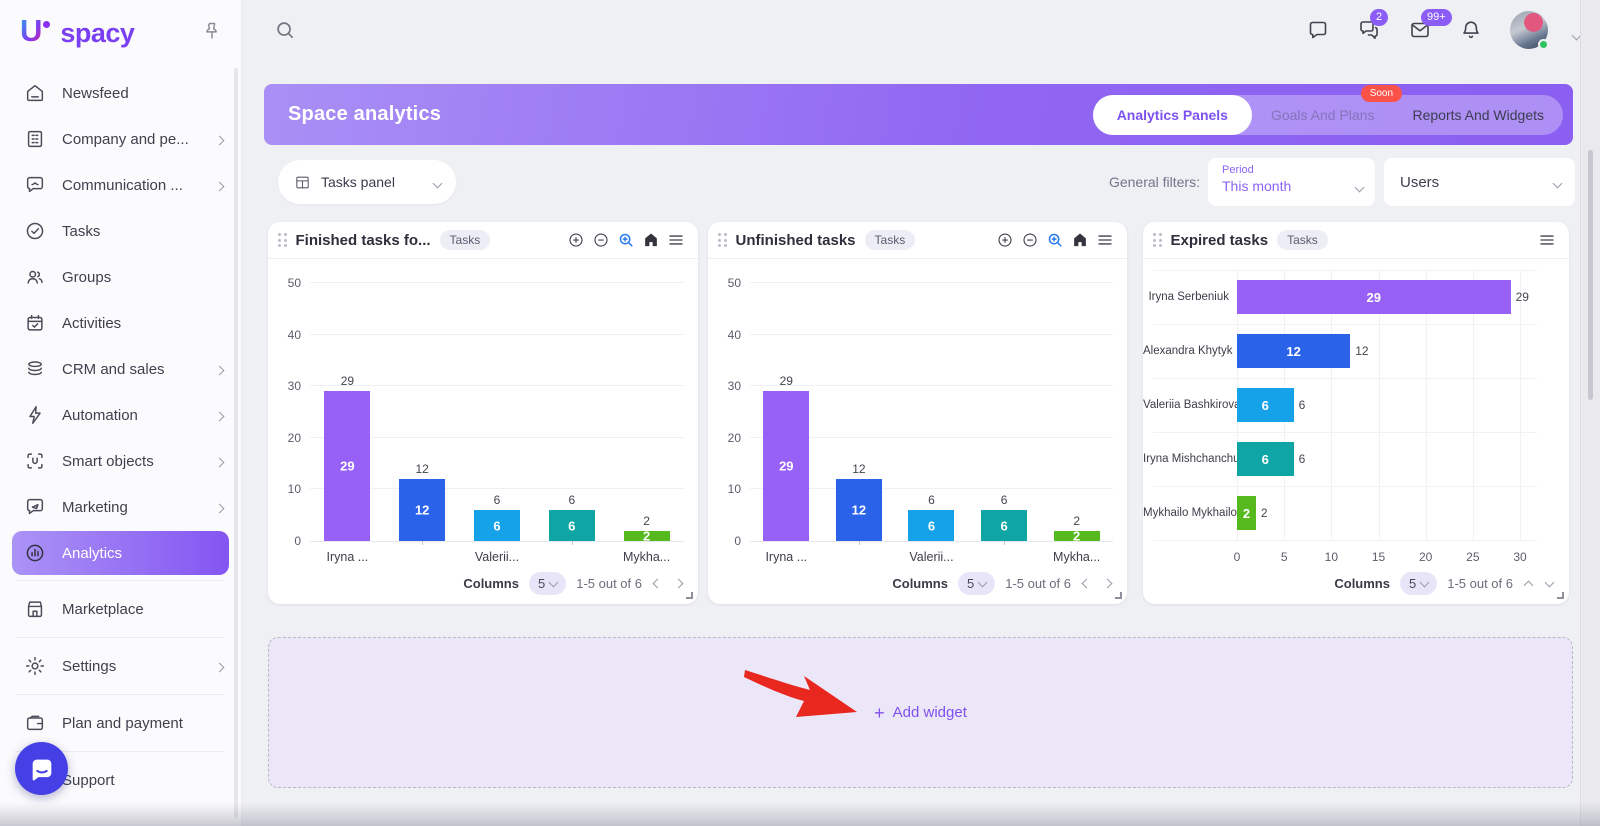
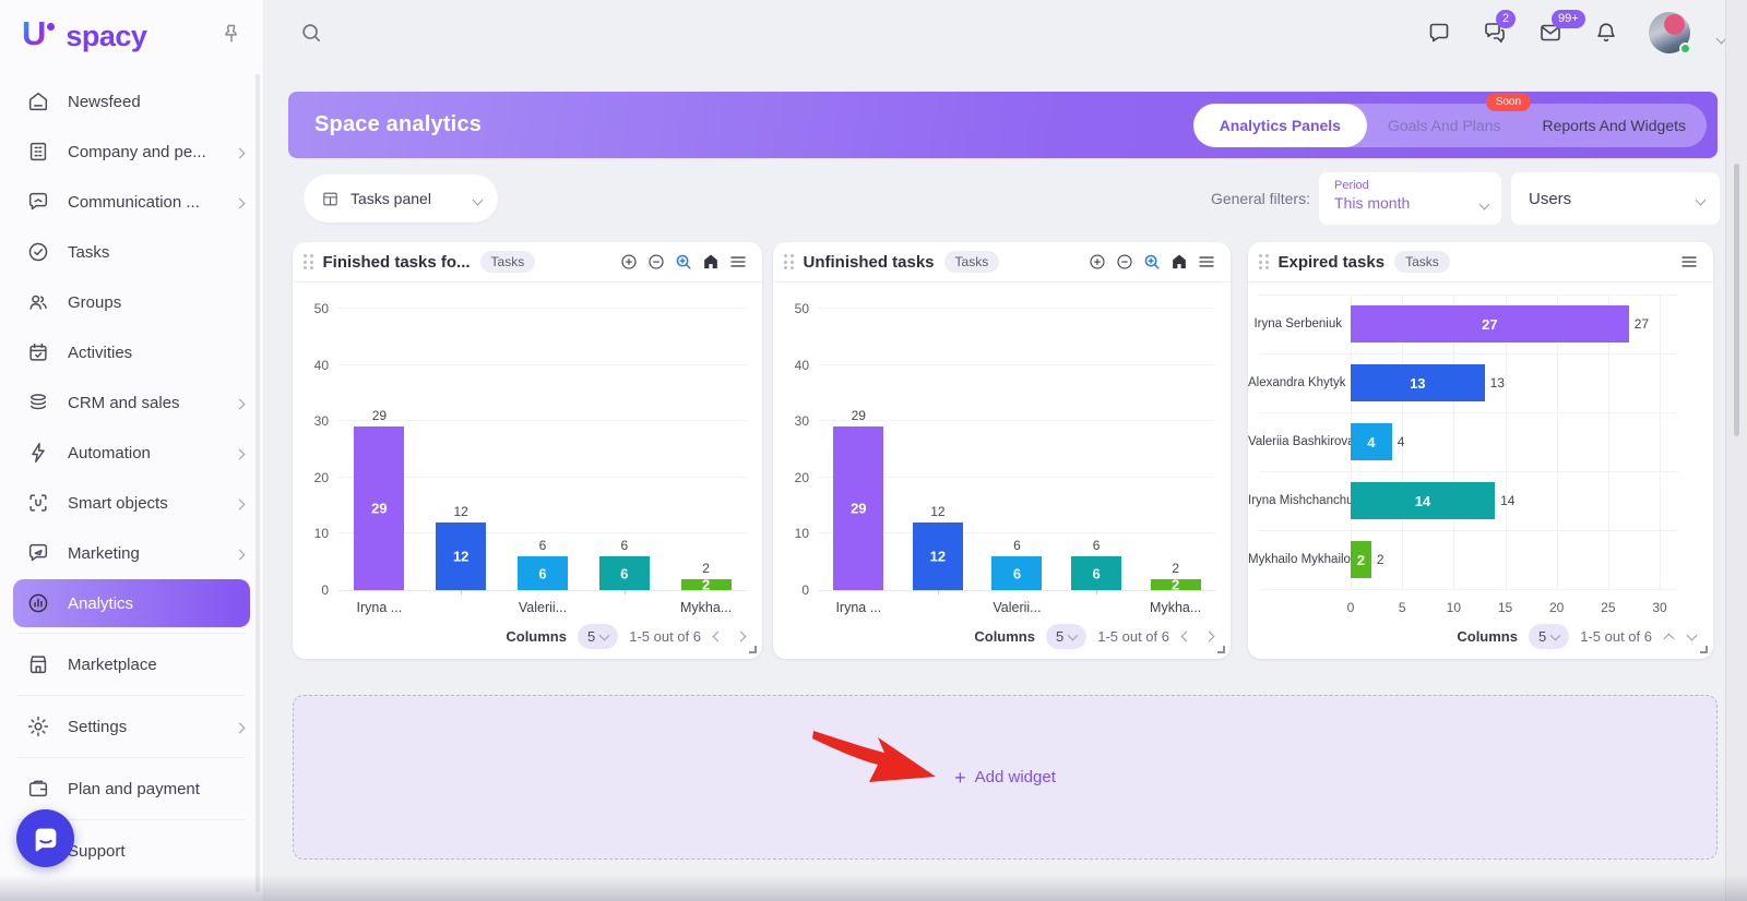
Expired tasks/Iryna Serbeniuk: 29 -> 27
Expired tasks/Alexandra Khytyk: 12 -> 13
Expired tasks/Valeriia Bashkirova: 6 -> 4
Expired tasks/Iryna Mishchanchuk: 6 -> 14
